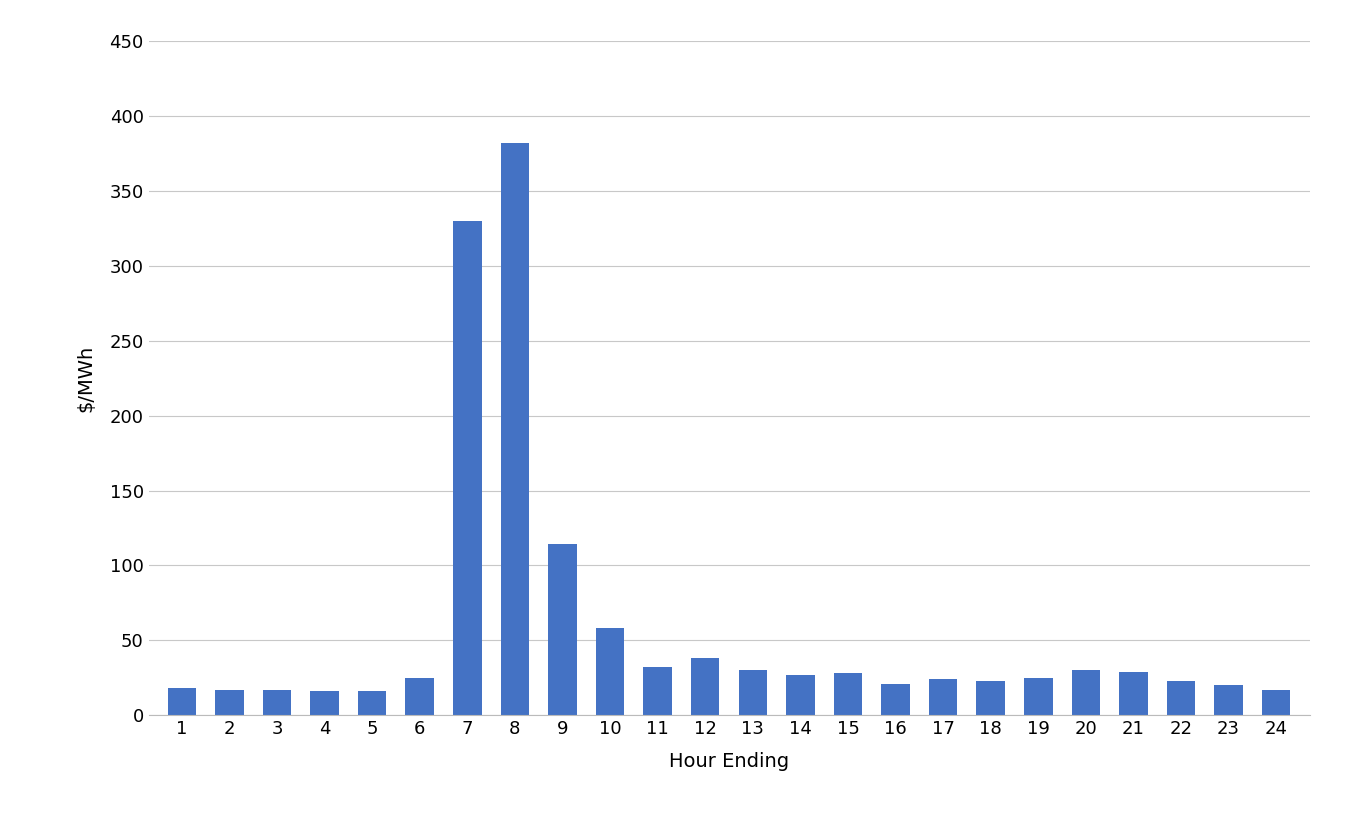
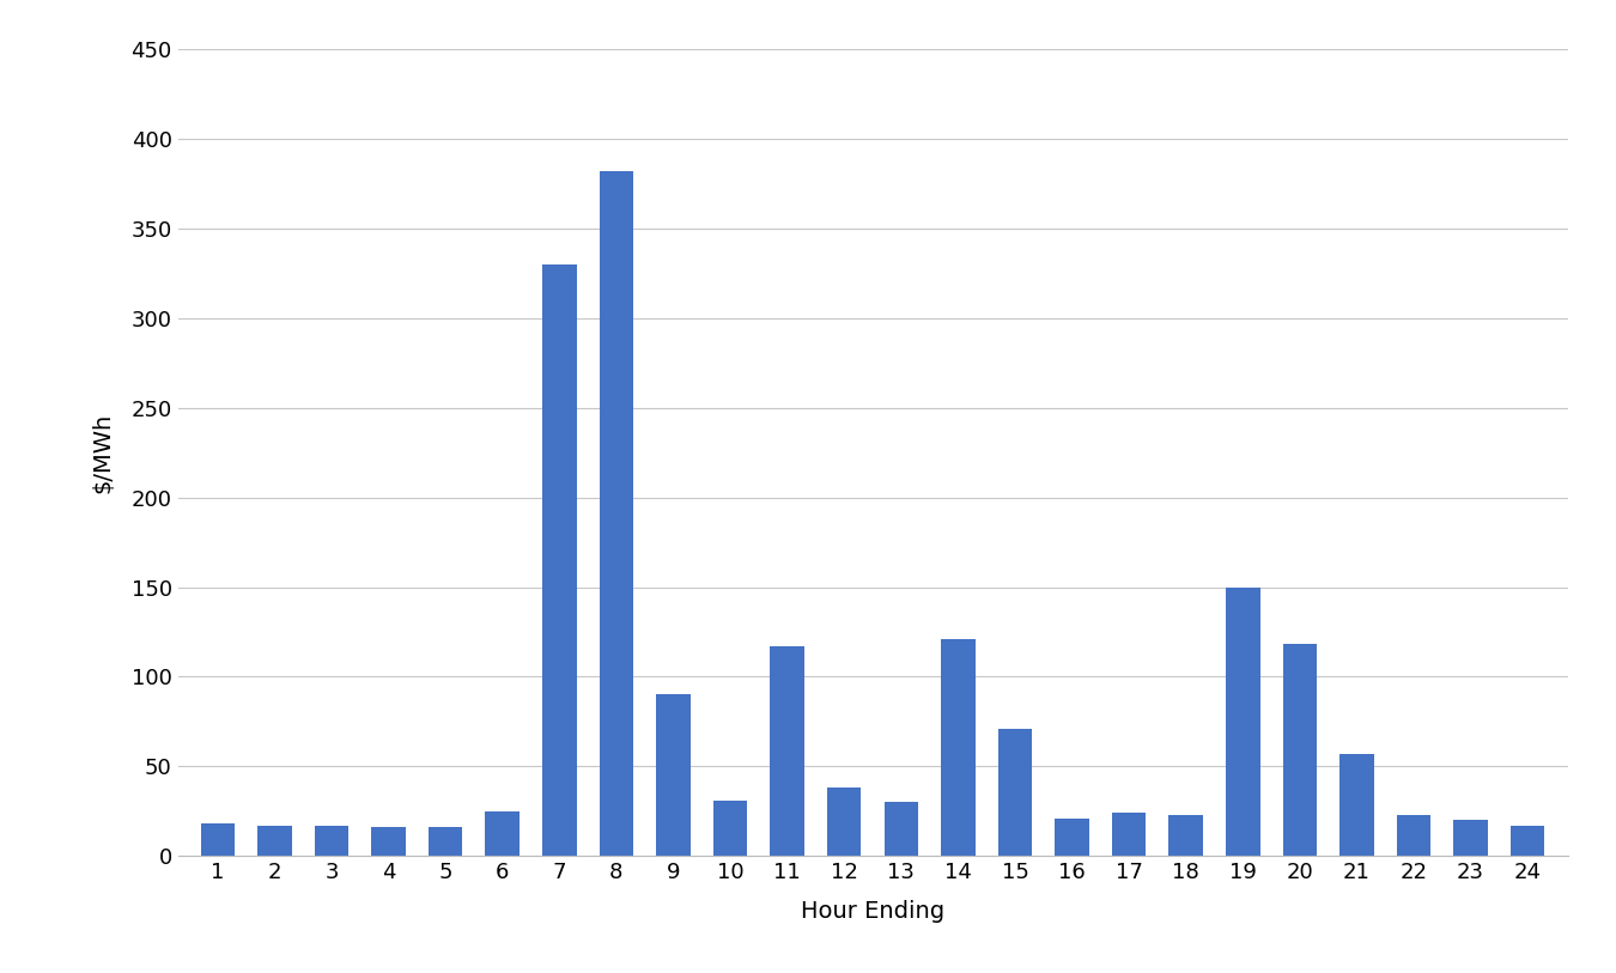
9: 114 -> 90
10: 58 -> 31
11: 32 -> 117
14: 27 -> 121
15: 28 -> 71
19: 25 -> 150
20: 30 -> 118
21: 29 -> 57
